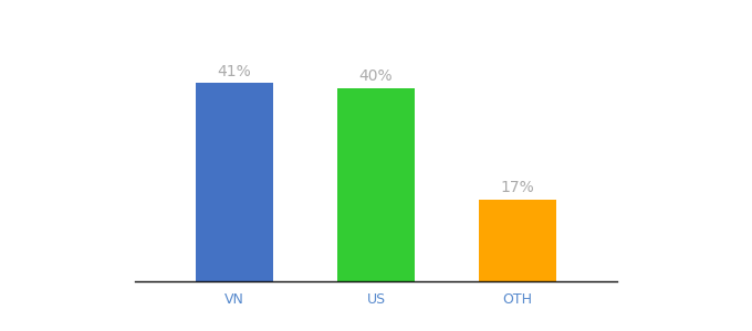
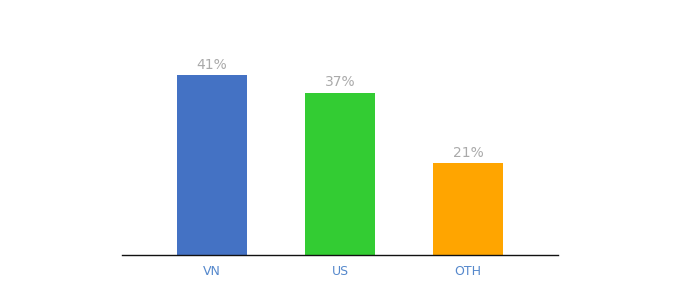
US: 40% -> 37%
OTH: 17% -> 21%
